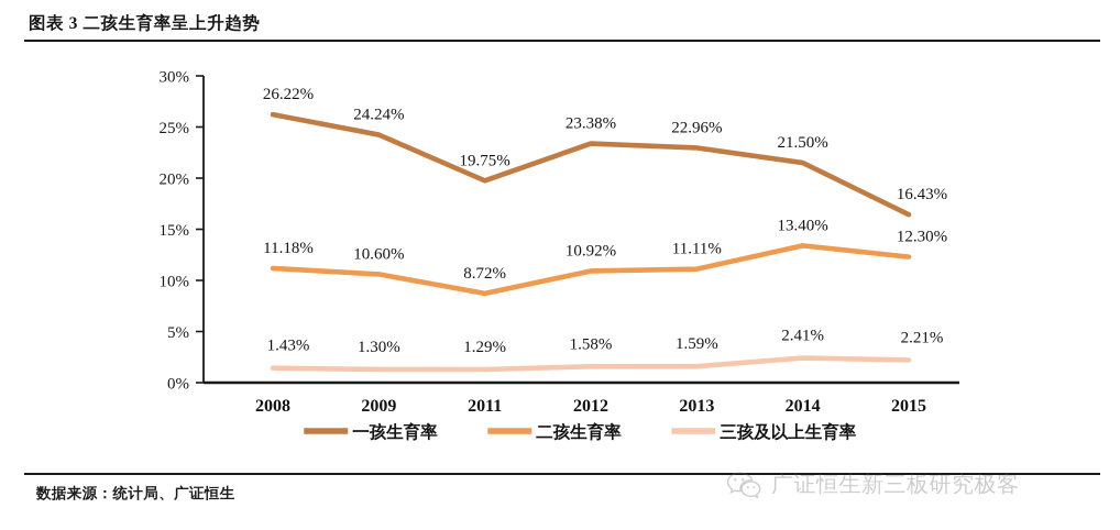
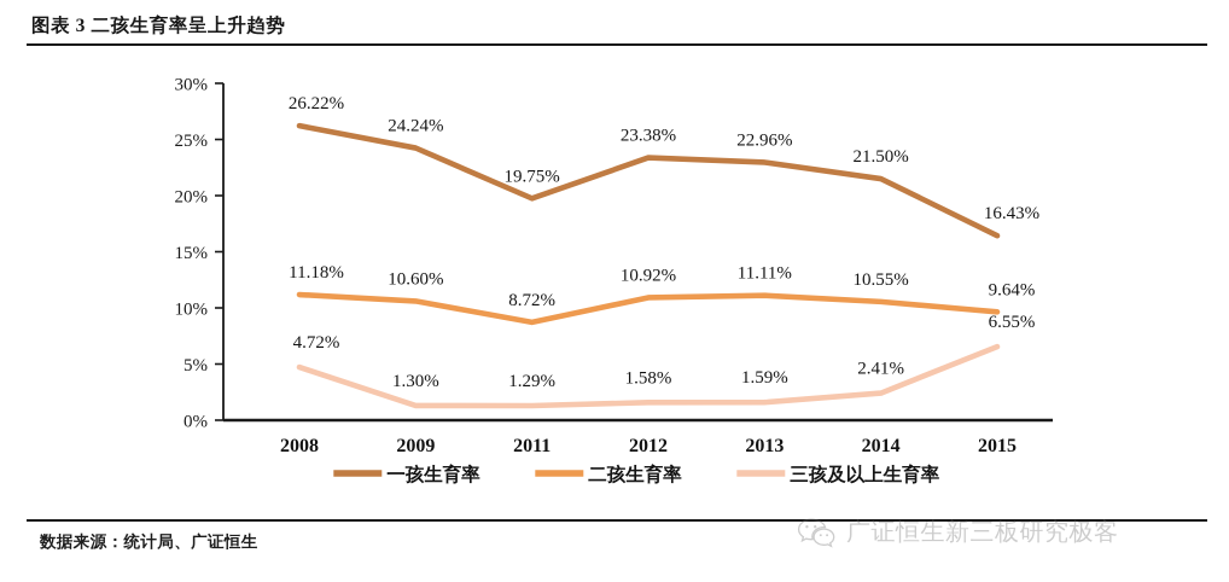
三孩及以上生育率/2008: 1.43% -> 4.72%
二孩生育率/2014: 13.40% -> 10.55%
二孩生育率/2015: 12.30% -> 9.64%
三孩及以上生育率/2015: 2.21% -> 6.55%
